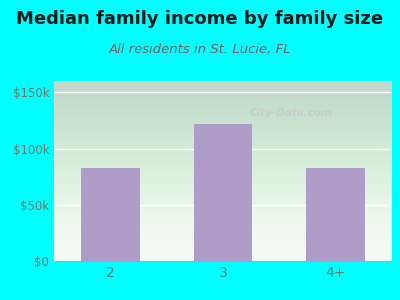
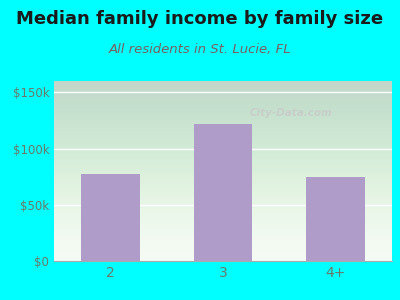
2: $83k -> $77k
4+: $83k -> $75k
